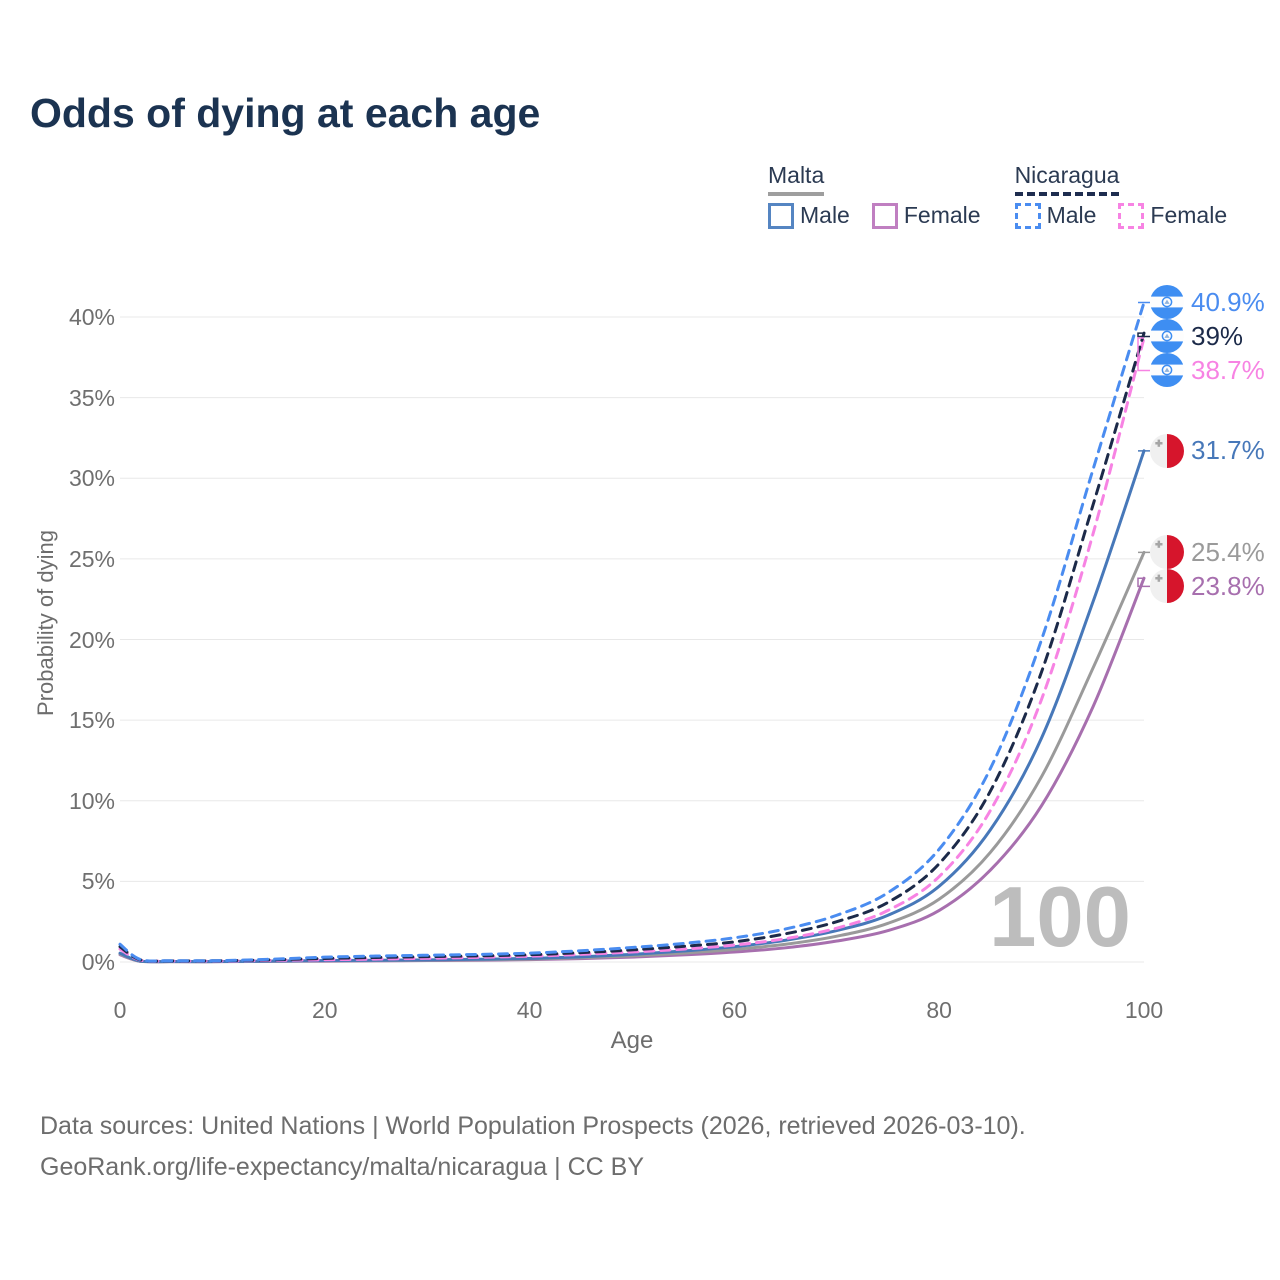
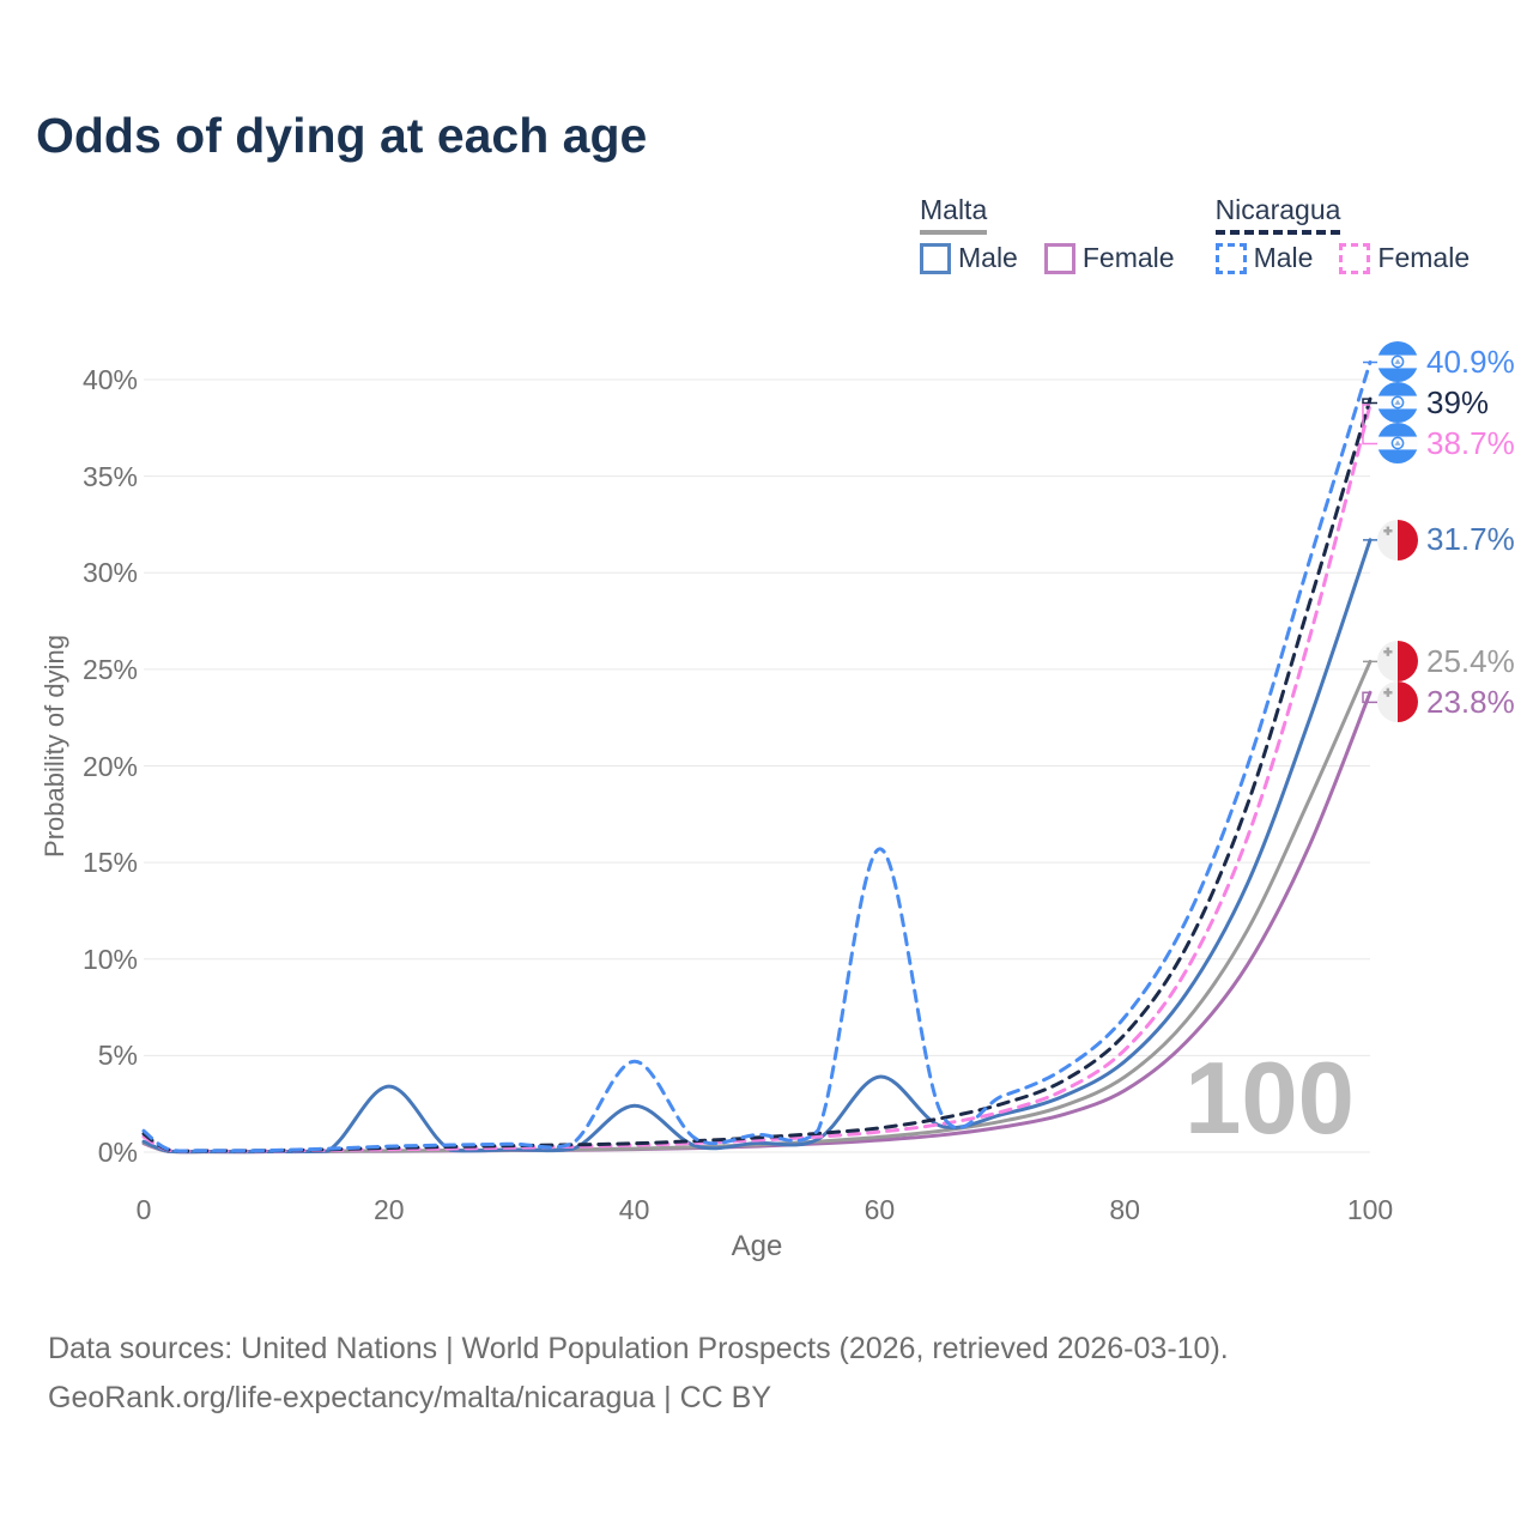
Malta Male/20: 0.1% -> 3.4%
Nicaragua Male/40: 0.6% -> 4.7%
Malta Male/40: 0.2% -> 2.4%
Nicaragua Male/60: 1.5% -> 15.7%
Malta Male/60: 0.9% -> 3.9%
